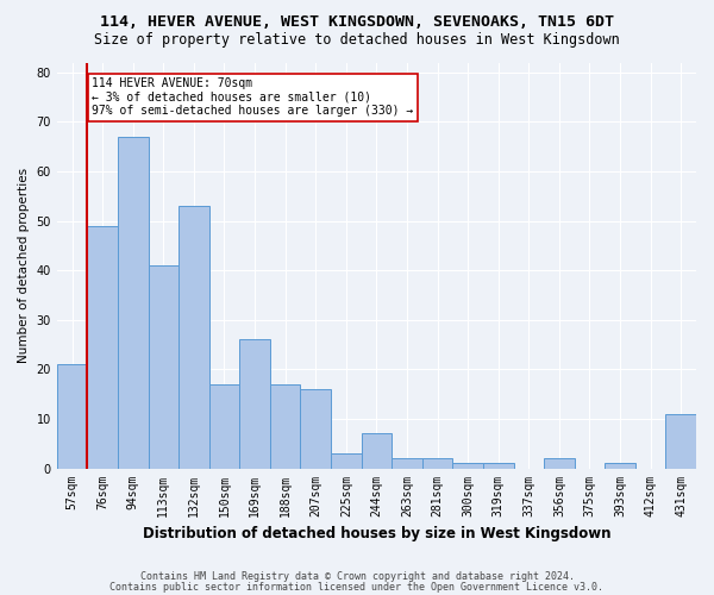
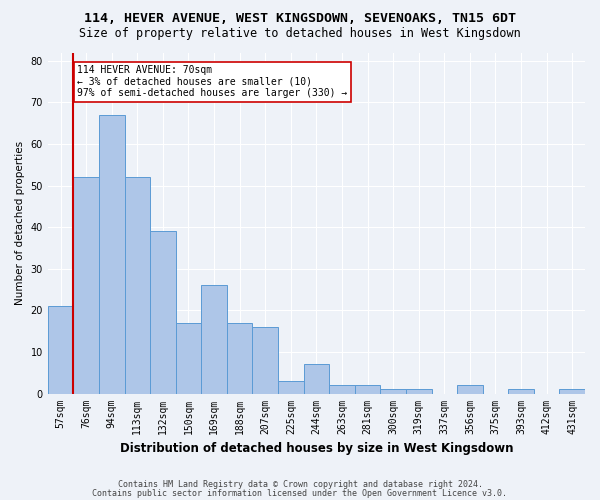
76sqm: 49 -> 52
113sqm: 41 -> 52
132sqm: 53 -> 39
431sqm: 11 -> 1
